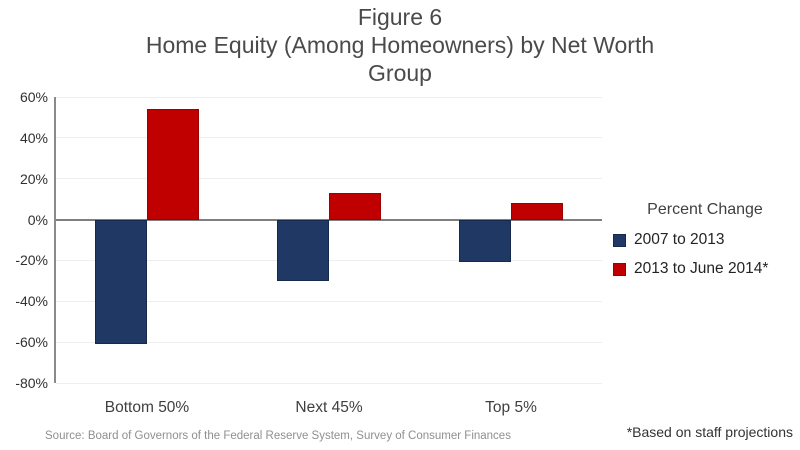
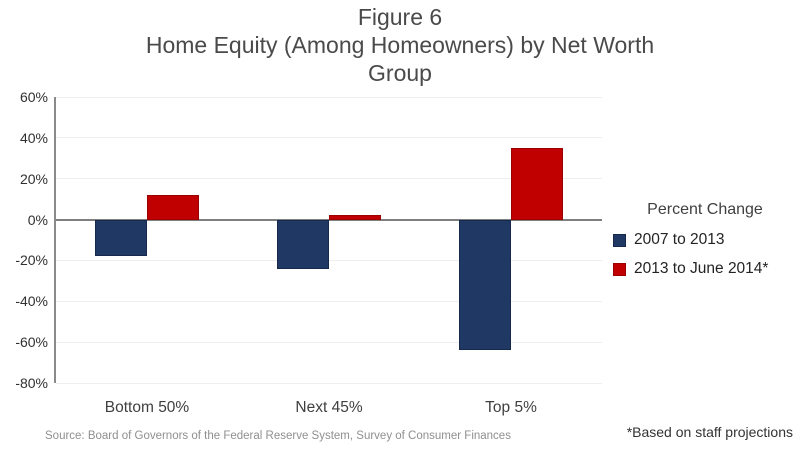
2007 to 2013/Bottom 50%: -61% -> -18%
2013 to June 2014*/Bottom 50%: 54% -> 12%
2007 to 2013/Next 45%: -30% -> -24%
2013 to June 2014*/Next 45%: 13% -> 2%
2007 to 2013/Top 5%: -21% -> -64%
2013 to June 2014*/Top 5%: 8% -> 35%
